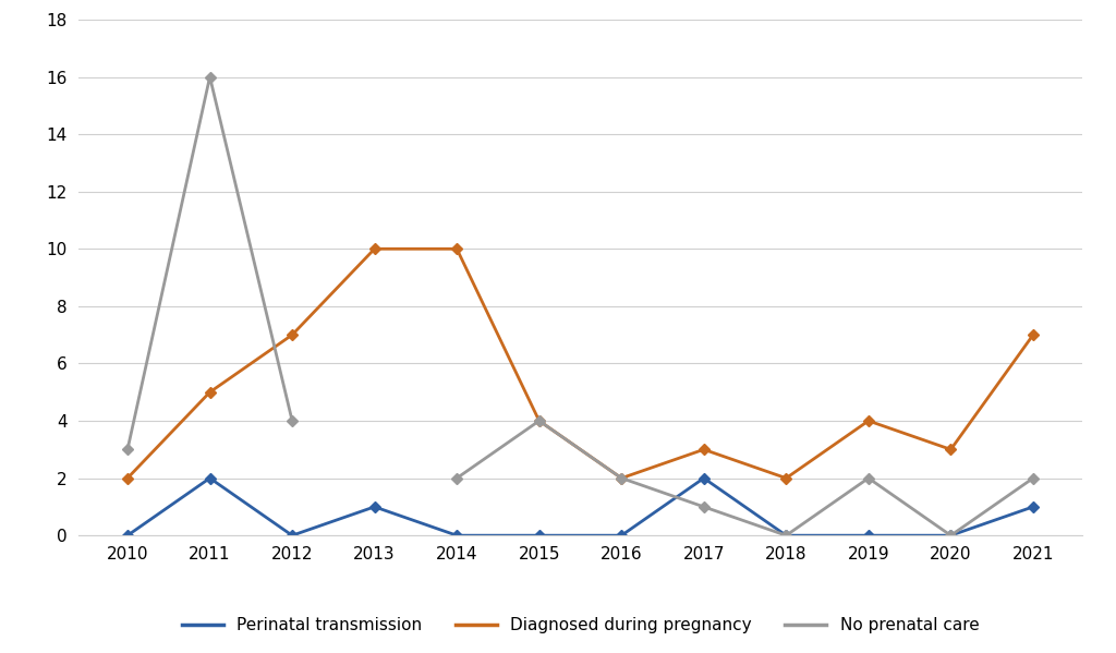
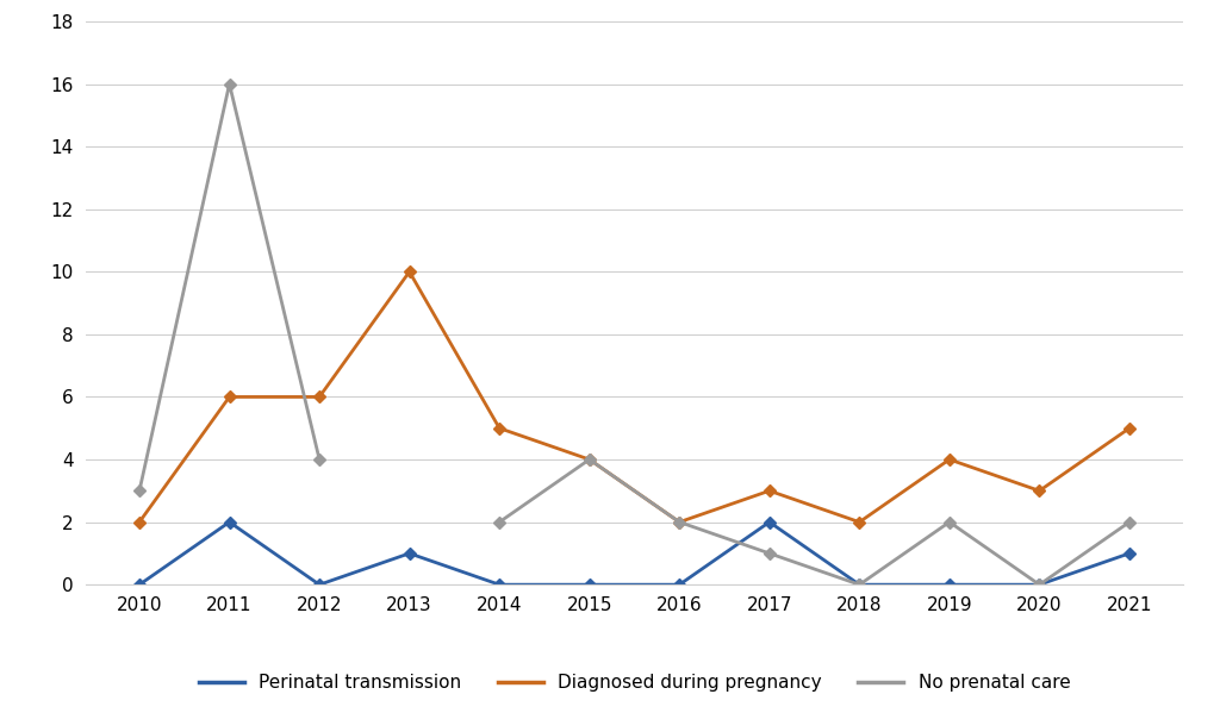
Diagnosed during pregnancy/2011: 5 -> 6
Diagnosed during pregnancy/2012: 7 -> 6
Diagnosed during pregnancy/2014: 10 -> 5
Diagnosed during pregnancy/2021: 7 -> 5
